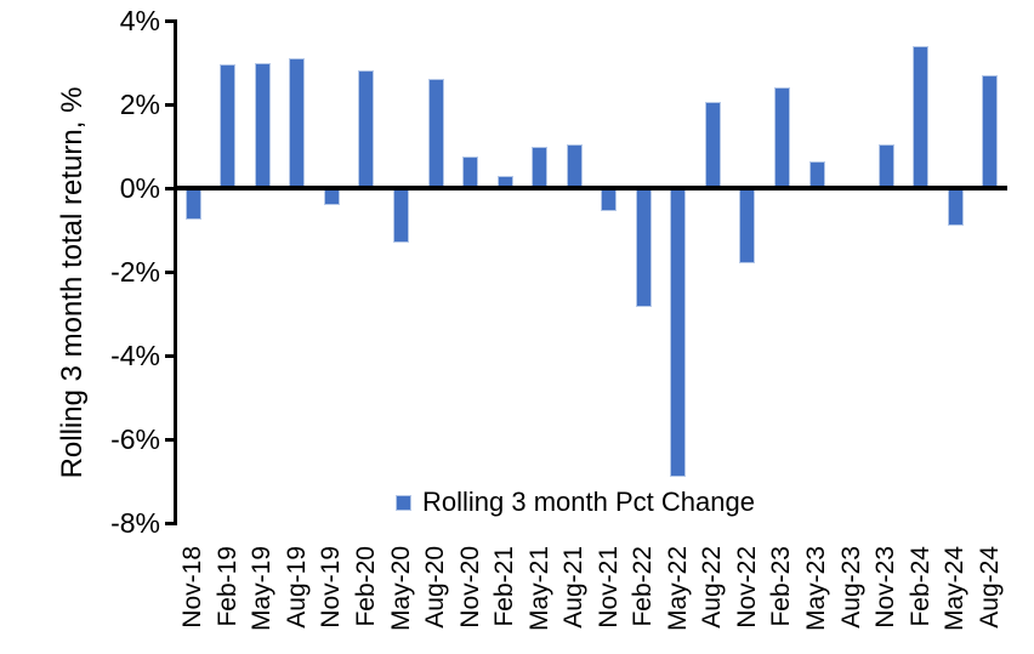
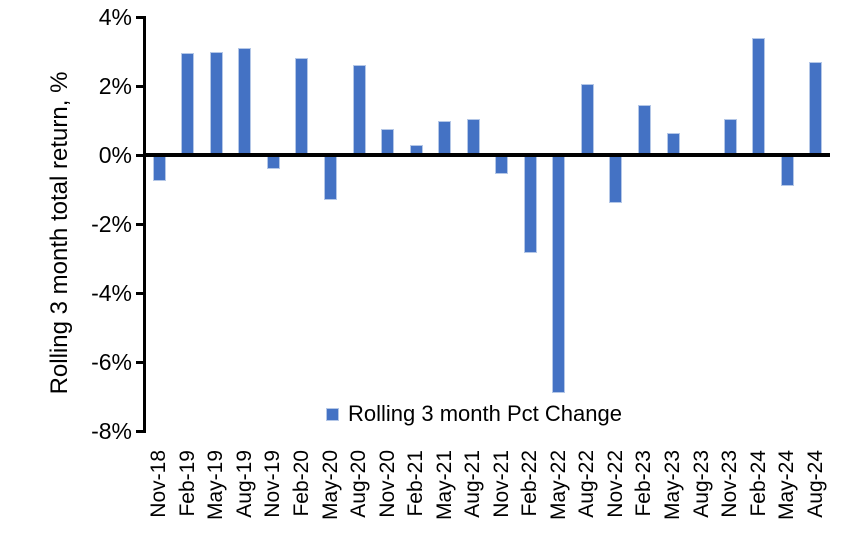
Nov-22: -1.8% -> -1.4%
Feb-23: 2.4% -> 1.4%
